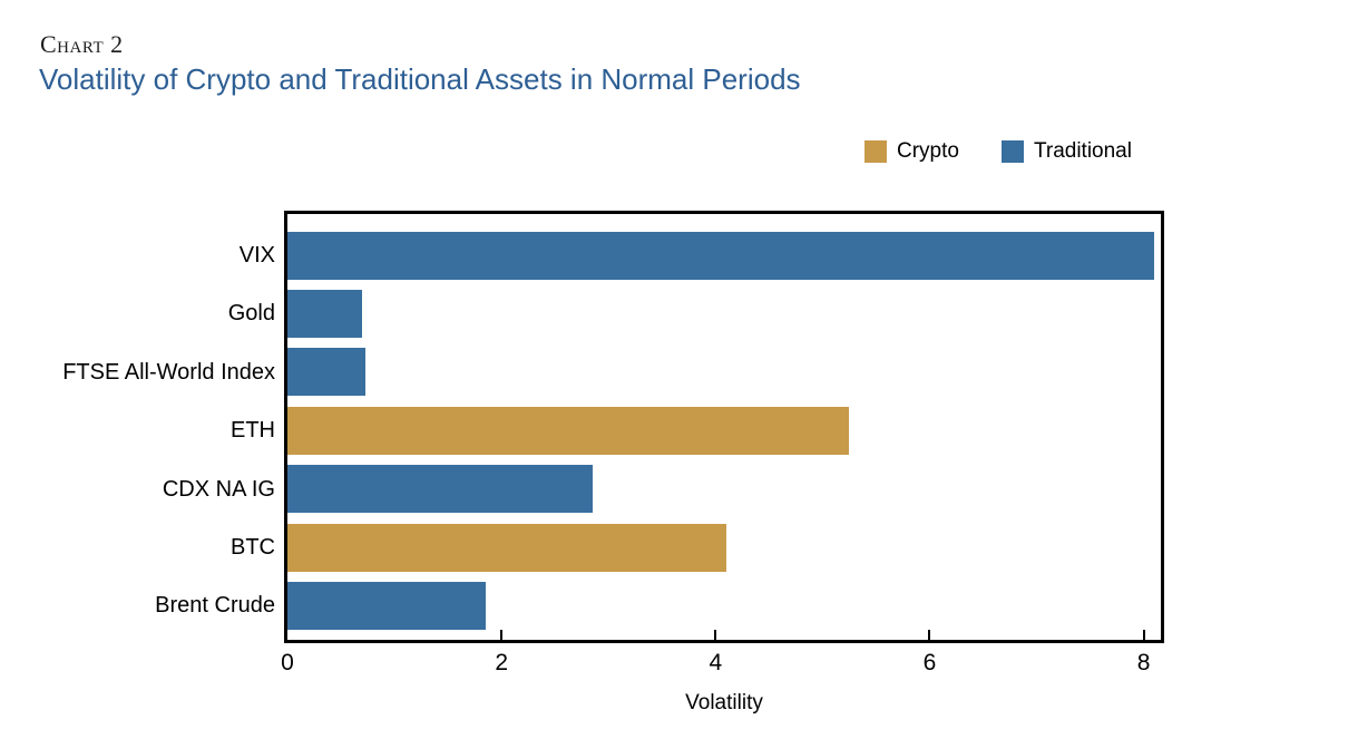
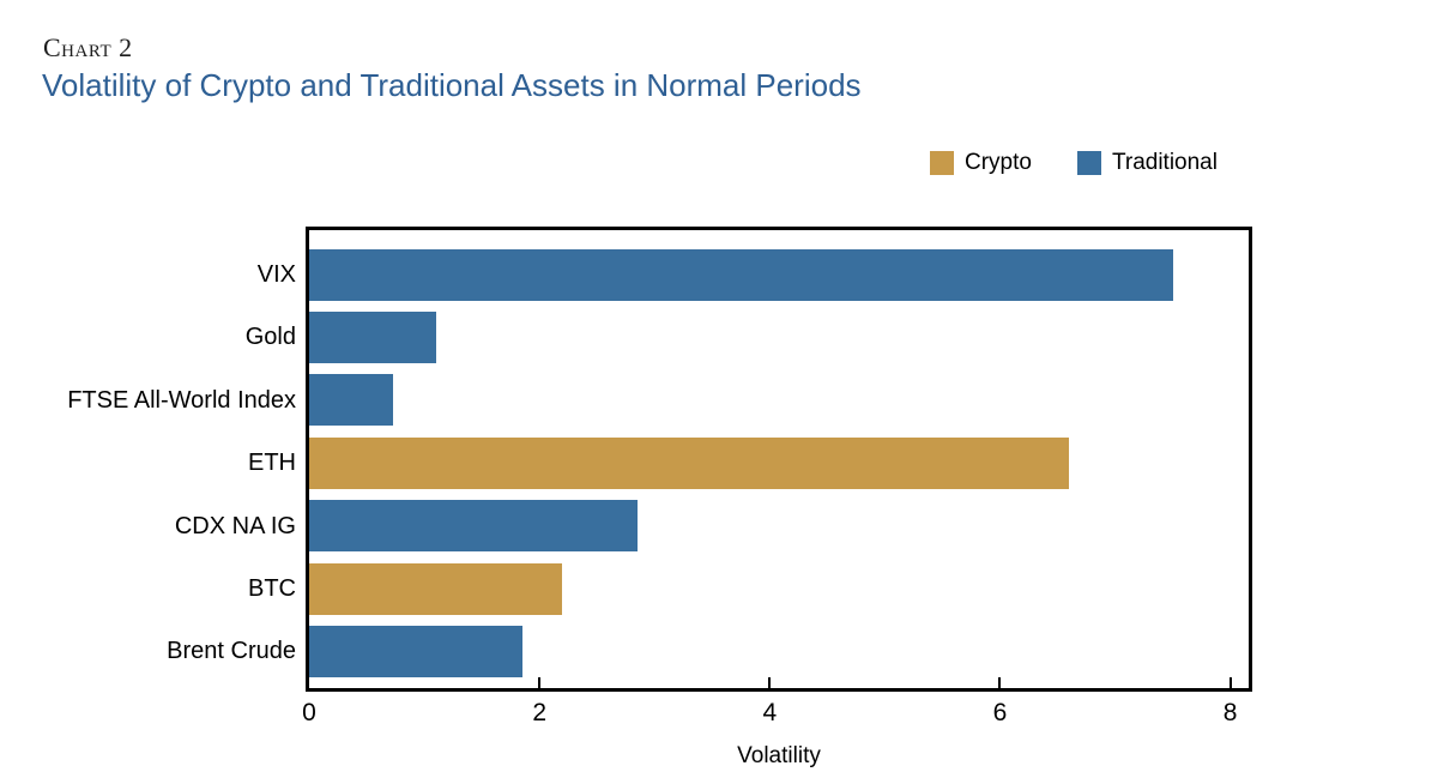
VIX: 8.1 -> 7.5
Gold: 0.7 -> 1.1
ETH: 5.2 -> 6.6
BTC: 4.1 -> 2.2
